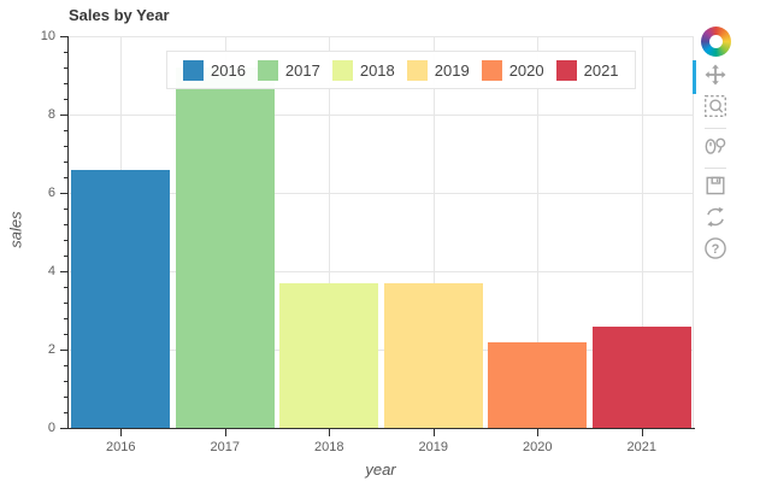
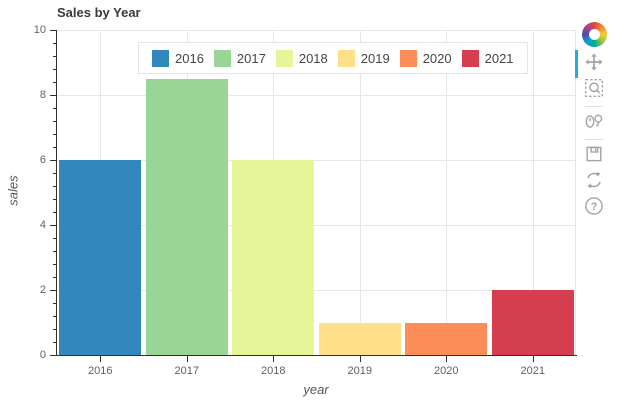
2016: 6.6 -> 6.0
2017: 9.2 -> 8.5
2018: 3.7 -> 6.0
2019: 3.7 -> 1.0
2020: 2.2 -> 1.0
2021: 2.6 -> 2.0
